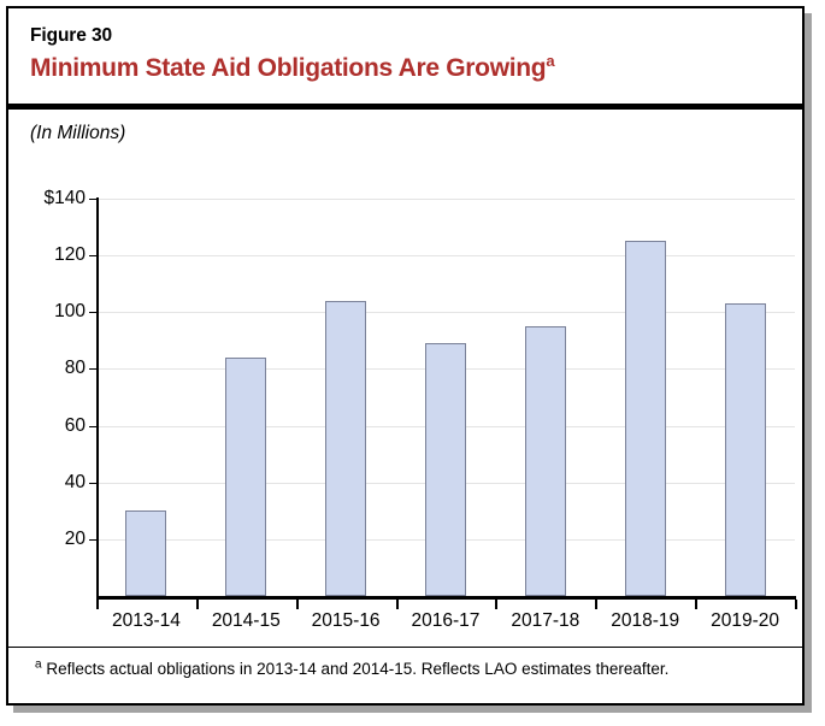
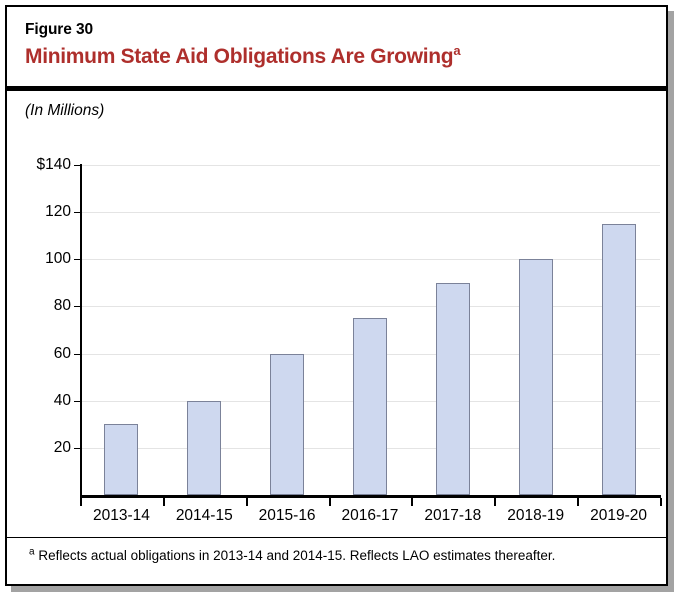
2014-15: $84 -> $40
2015-16: $104 -> $60
2016-17: $89 -> $75
2017-18: $95 -> $90
2018-19: $125 -> $100
2019-20: $103 -> $115
